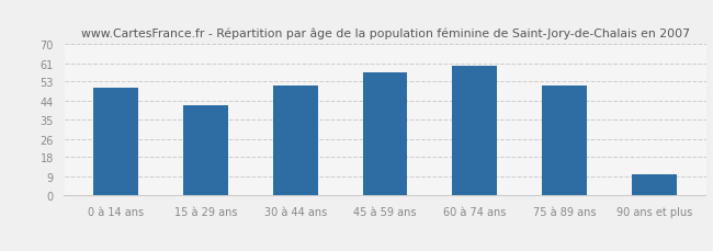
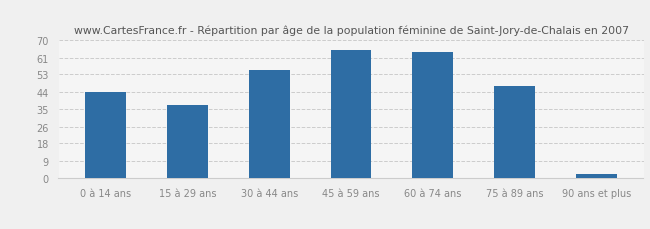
0 à 14 ans: 50 -> 44
15 à 29 ans: 42 -> 37
30 à 44 ans: 51 -> 55
45 à 59 ans: 57 -> 65
60 à 74 ans: 60 -> 64
75 à 89 ans: 51 -> 47
90 ans et plus: 10 -> 2
